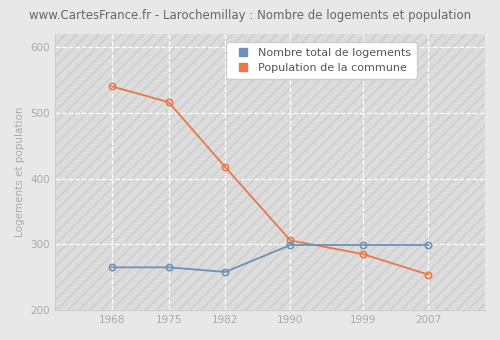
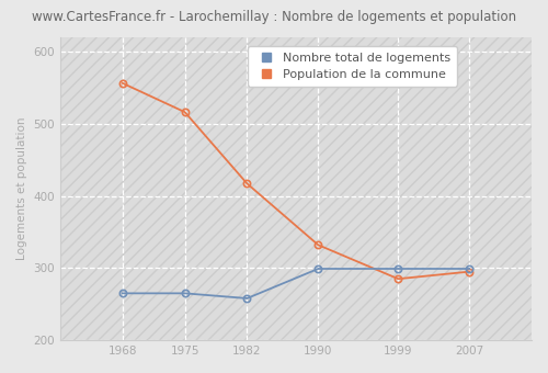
Population de la commune/1968: 540 -> 556
Population de la commune/1990: 306 -> 332
Population de la commune/2007: 254 -> 295
